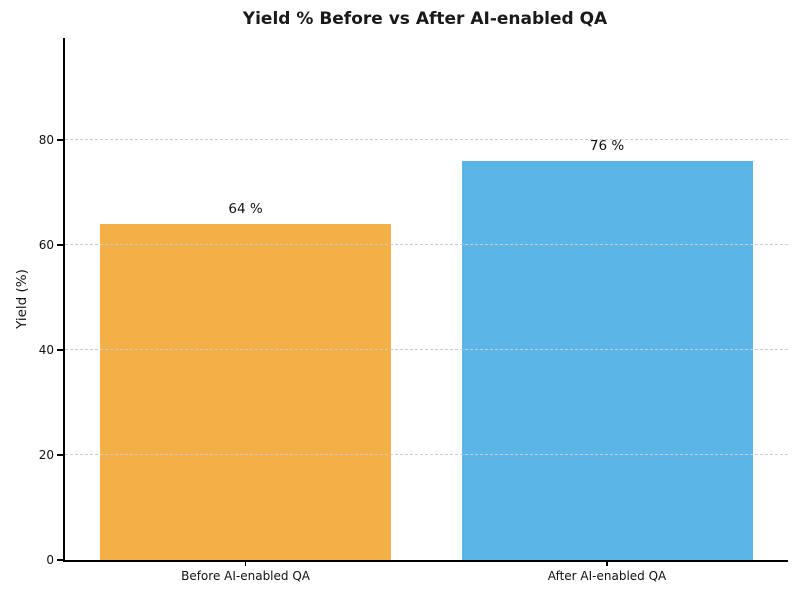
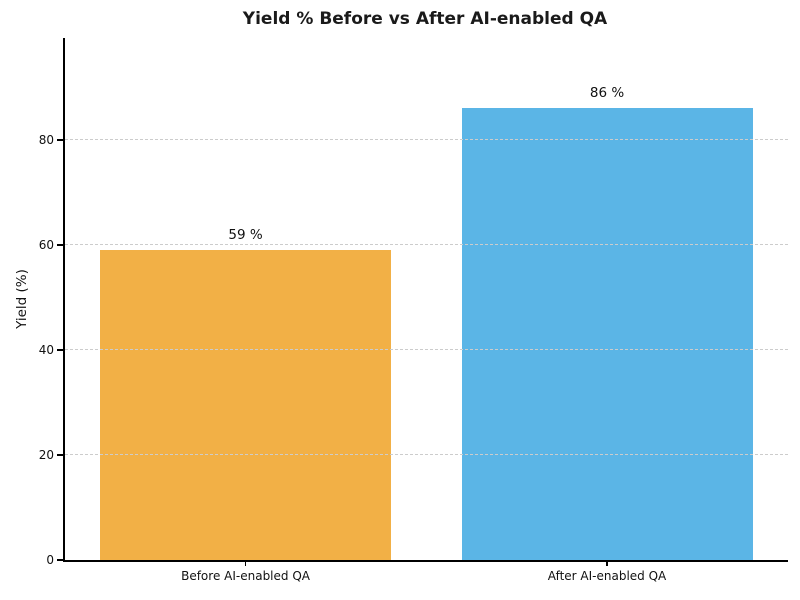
Before AI-enabled QA: 64 -> 59
After AI-enabled QA: 76 -> 86
